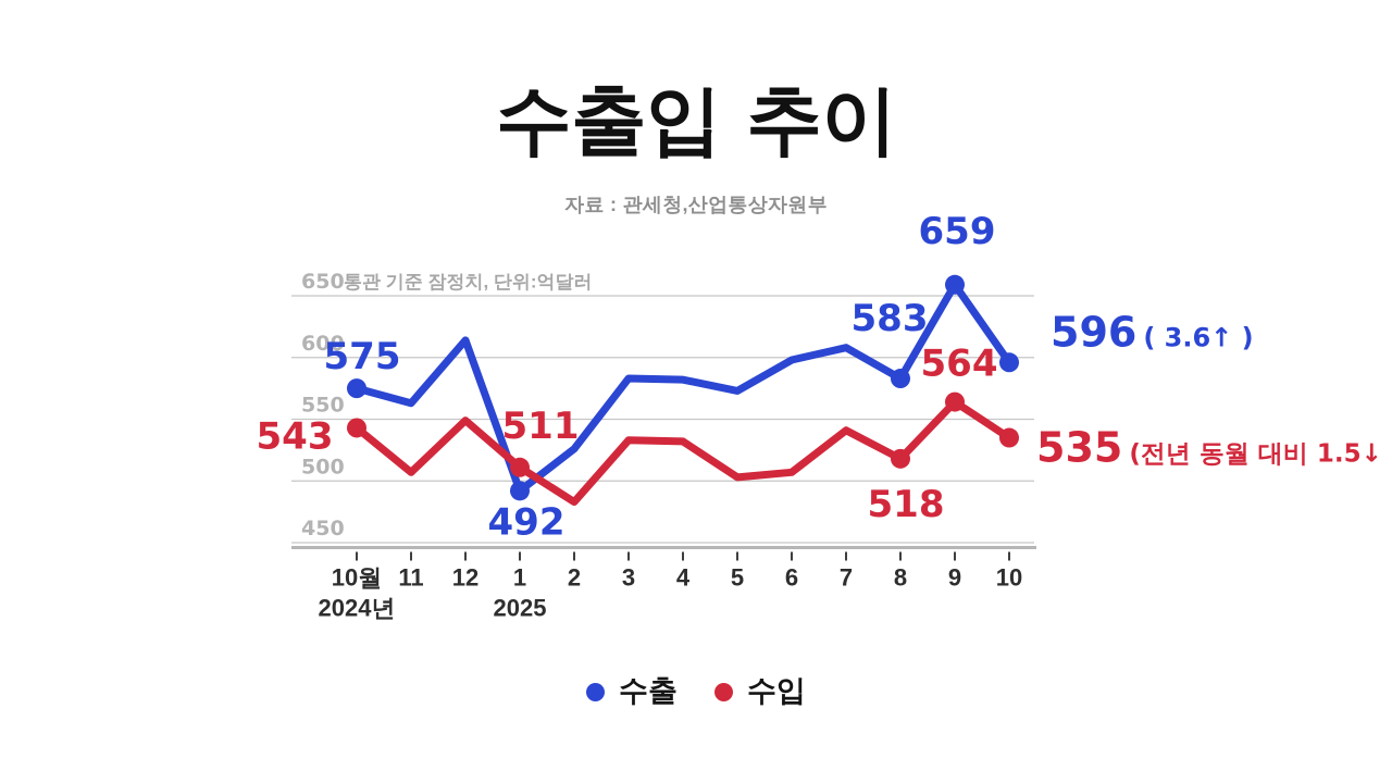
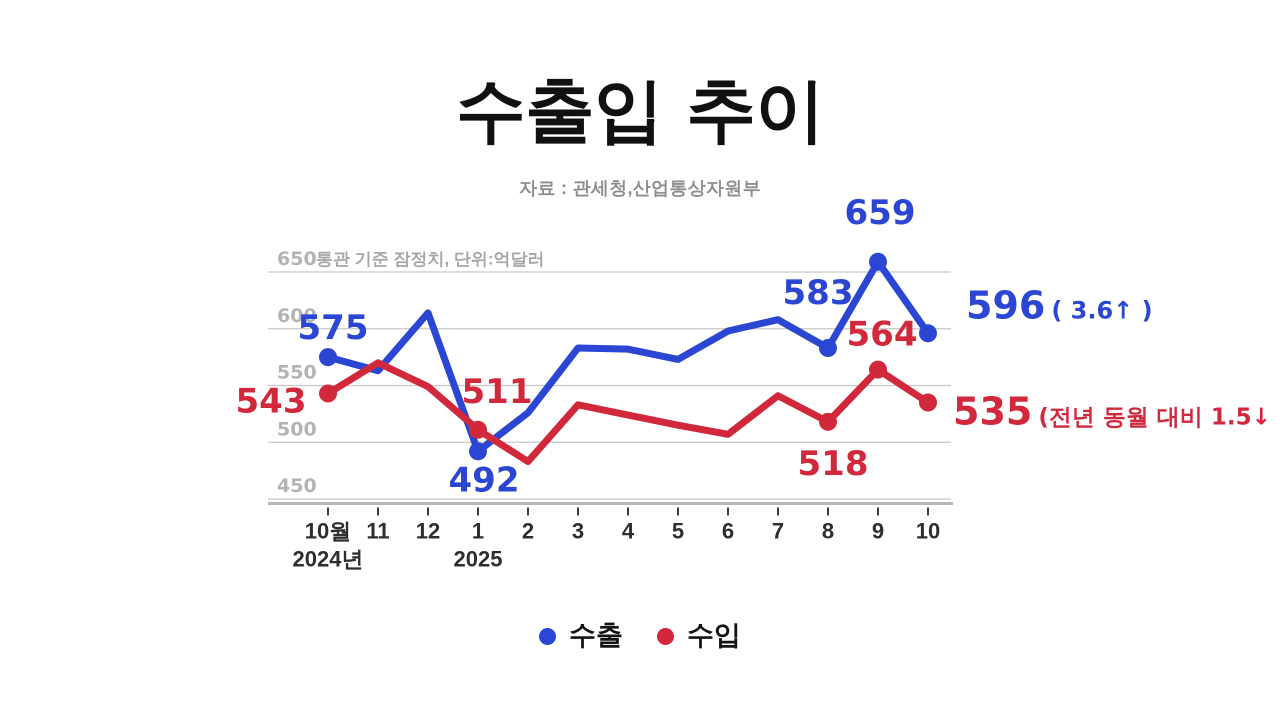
수입/11: 507 -> 570
수입/4: 532 -> 524
수입/5: 503 -> 515
